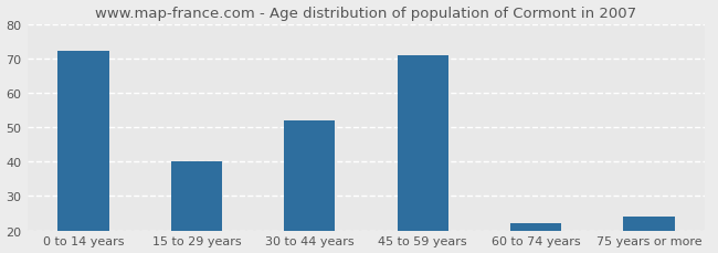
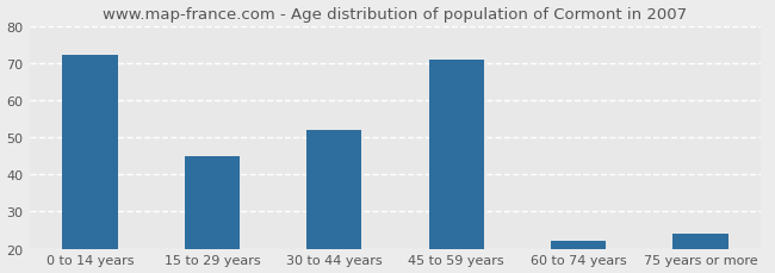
15 to 29 years: 40 -> 45
